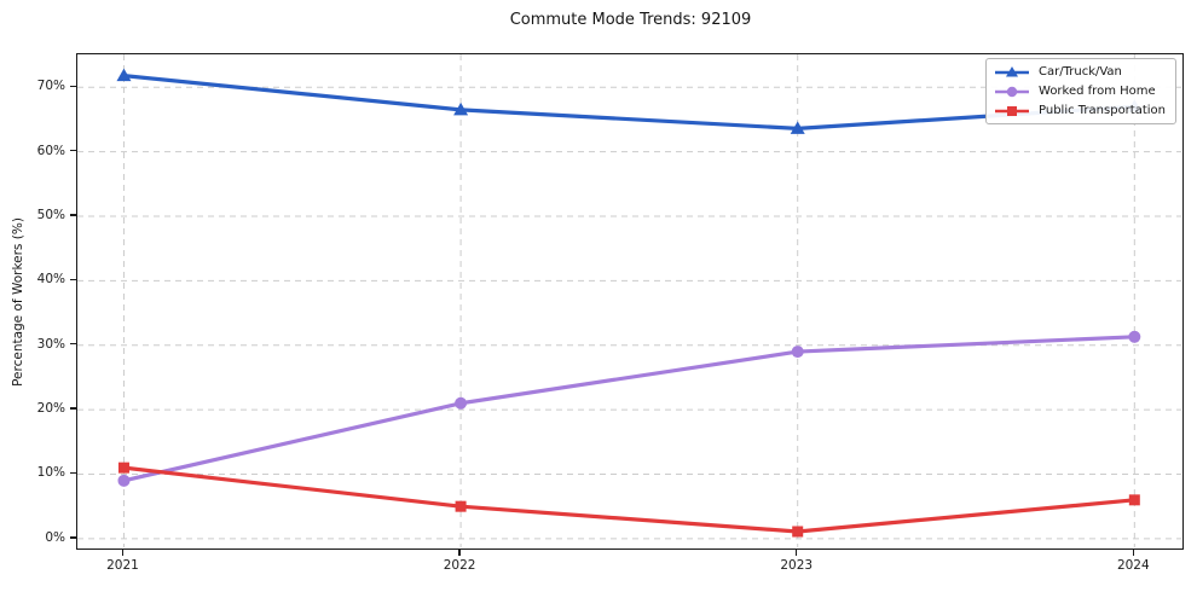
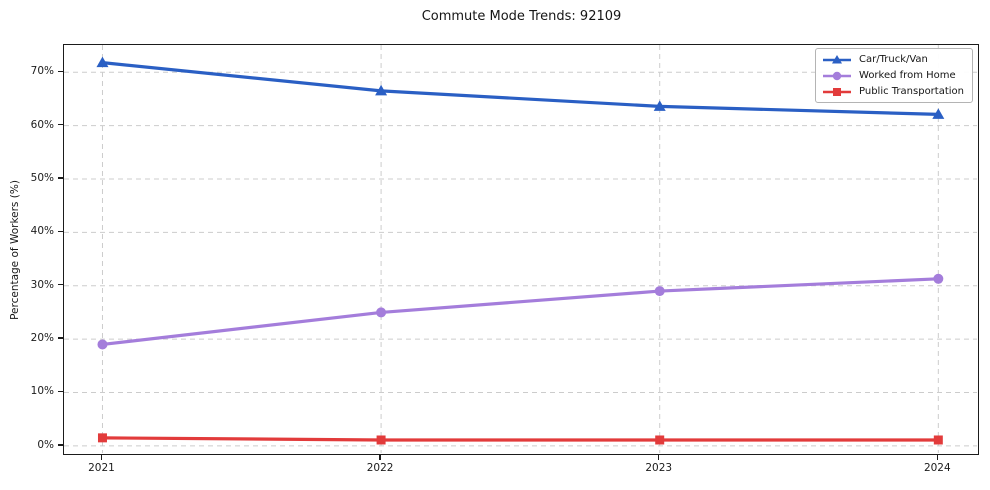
Worked from Home/2021: 9% -> 19%
Public Transportation/2021: 11% -> 2%
Worked from Home/2022: 21% -> 25%
Public Transportation/2022: 5% -> 1%
Car/Truck/Van/2024: 67% -> 62%
Public Transportation/2024: 6% -> 1%
